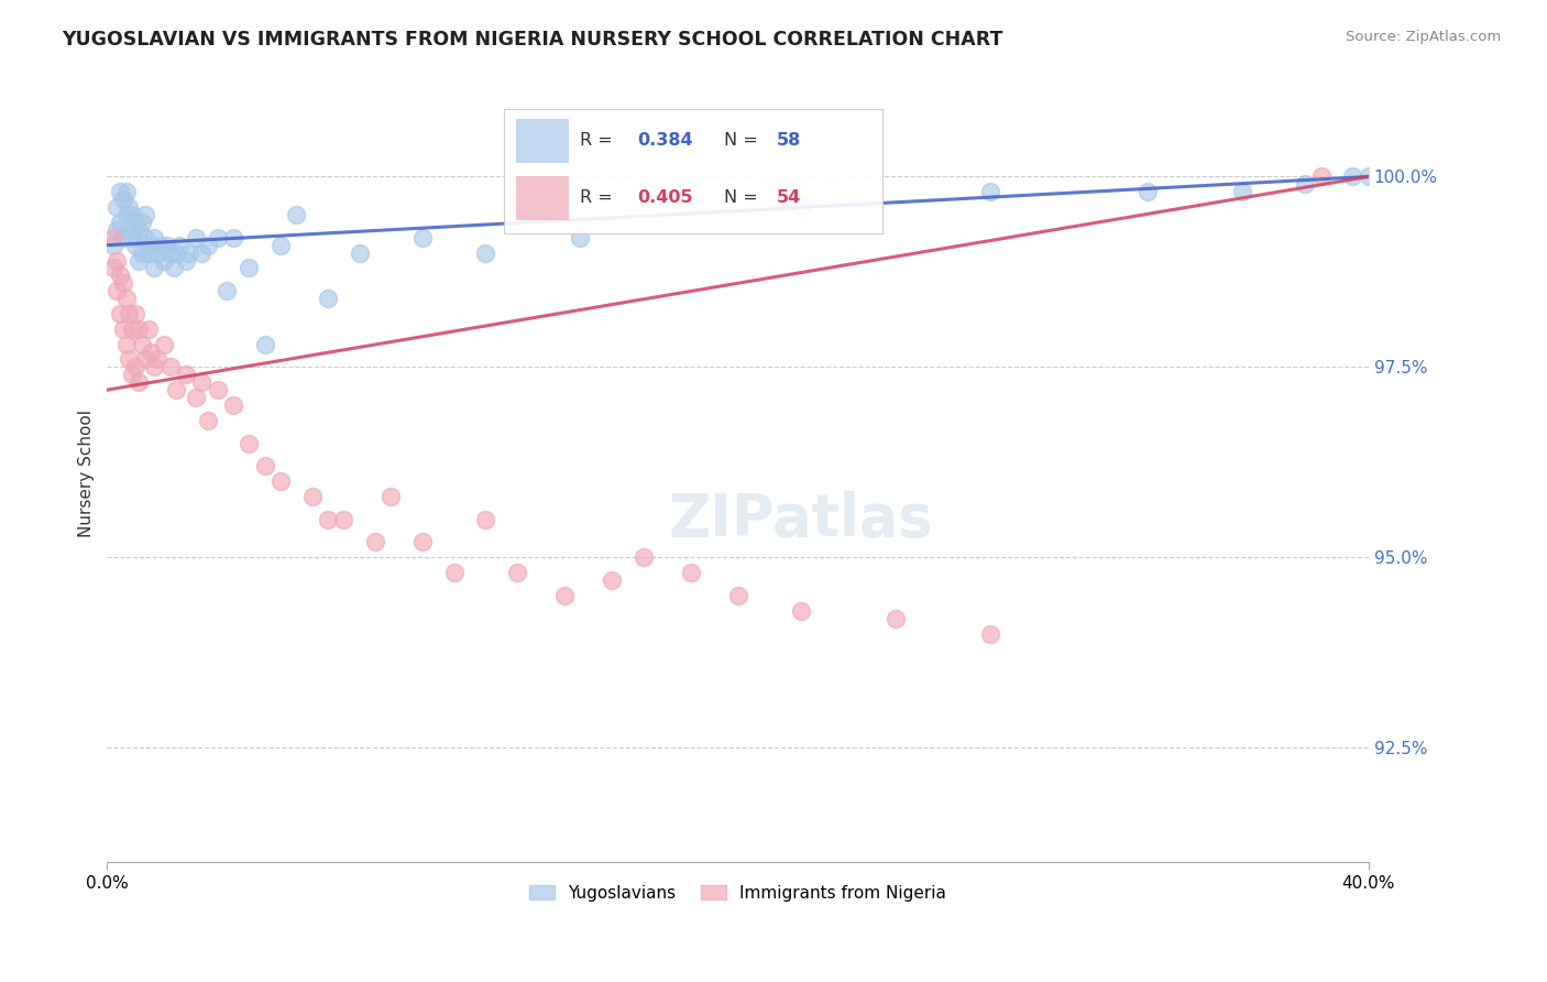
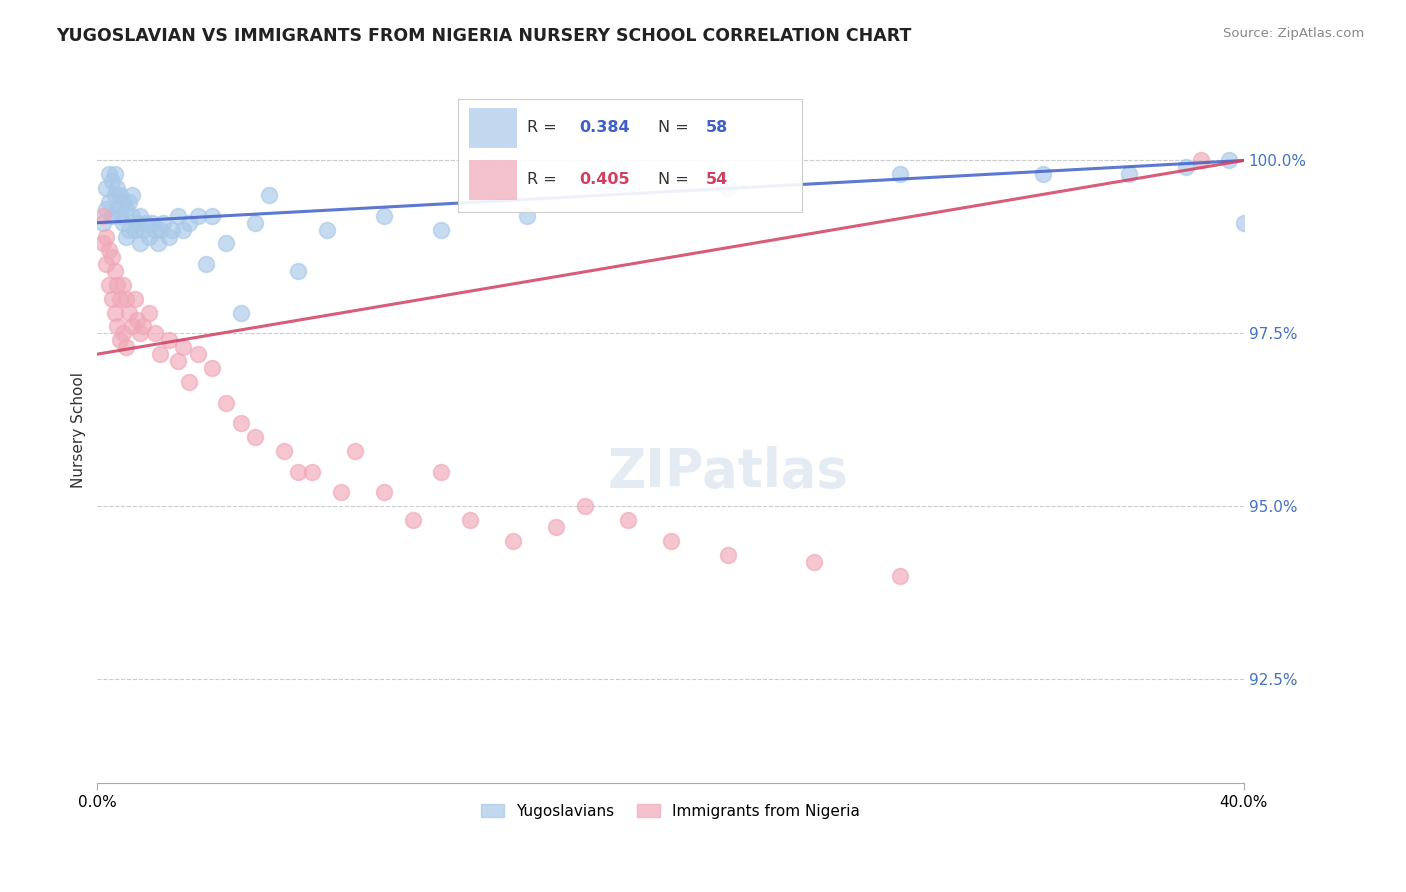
Yugoslavians/40.0%: 100.0% -> 99.1%
